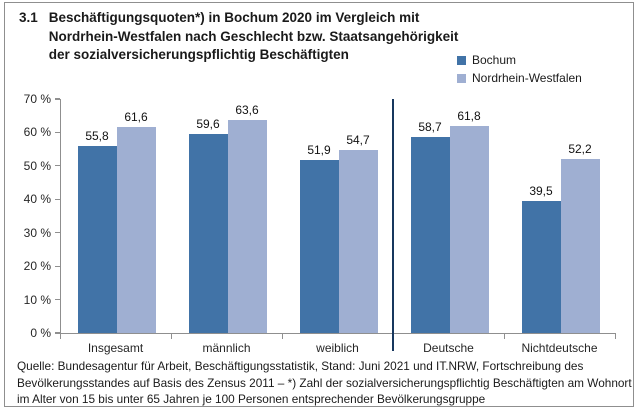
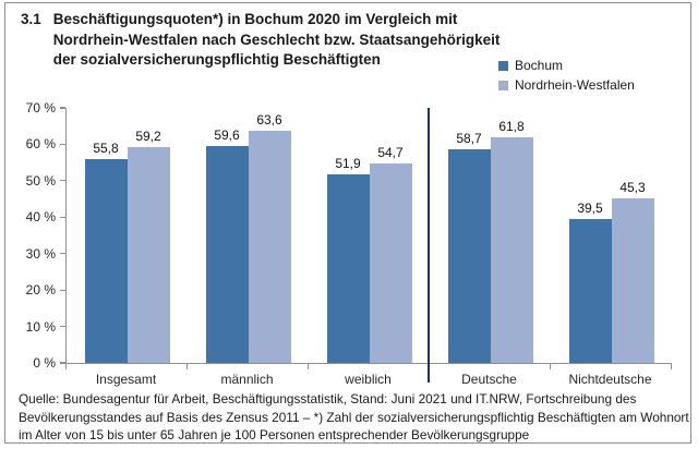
Nordrhein-Westfalen/Insgesamt: 61,6 -> 59,2
Nordrhein-Westfalen/Nichtdeutsche: 52,2 -> 45,3
